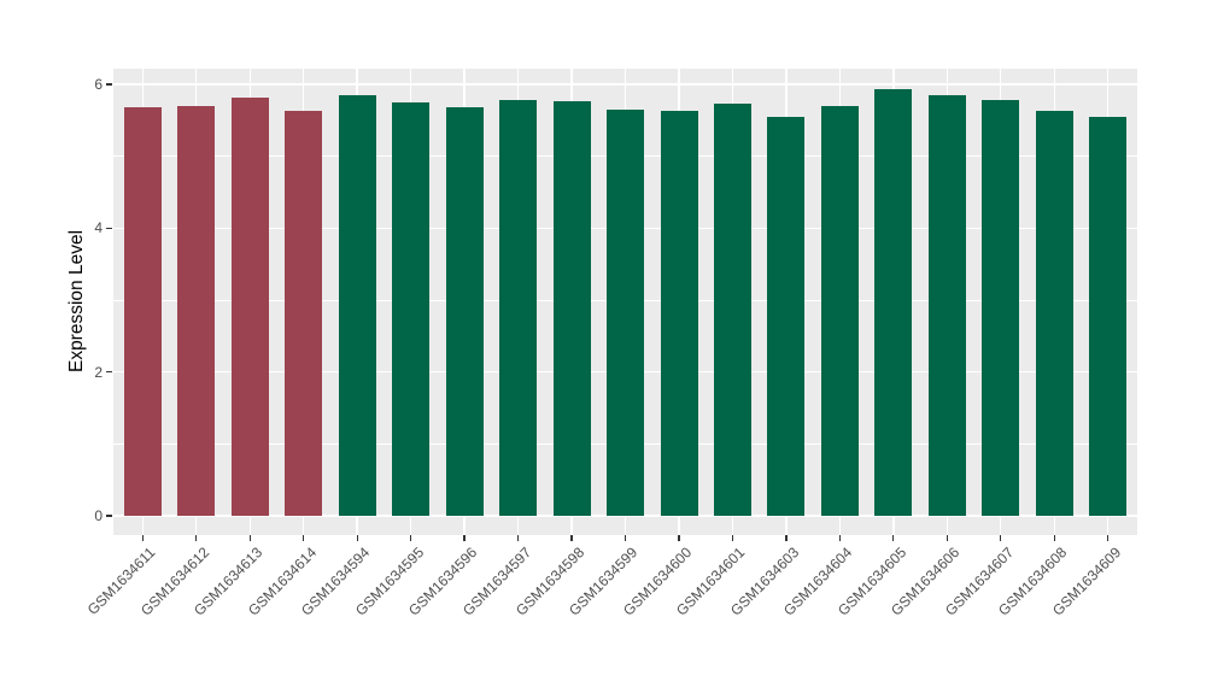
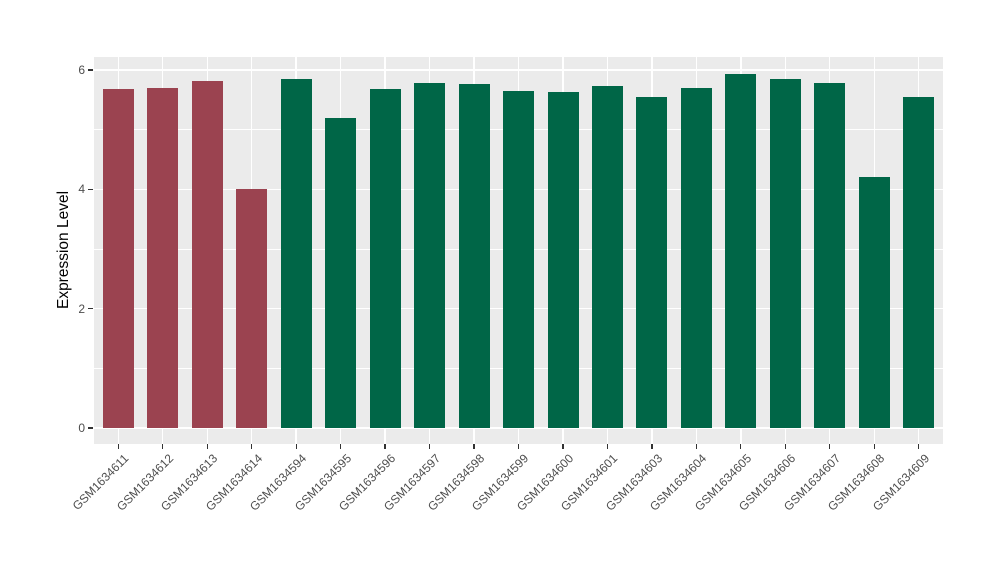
GSM1634614: 5.6 -> 4.0
GSM1634595: 5.8 -> 5.2
GSM1634608: 5.6 -> 4.2
